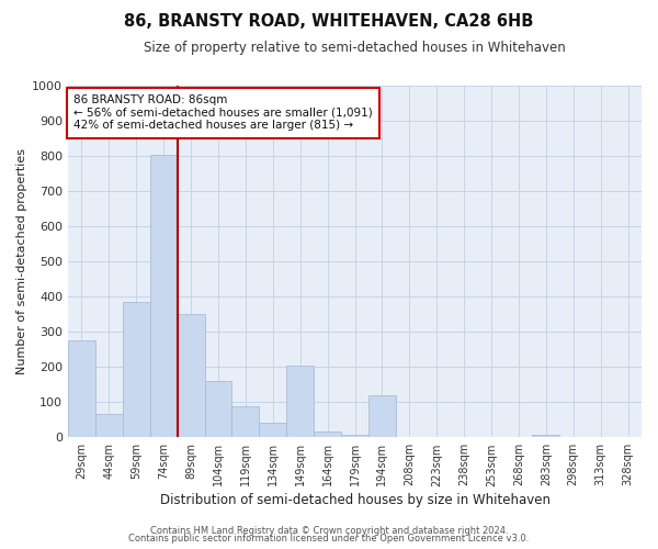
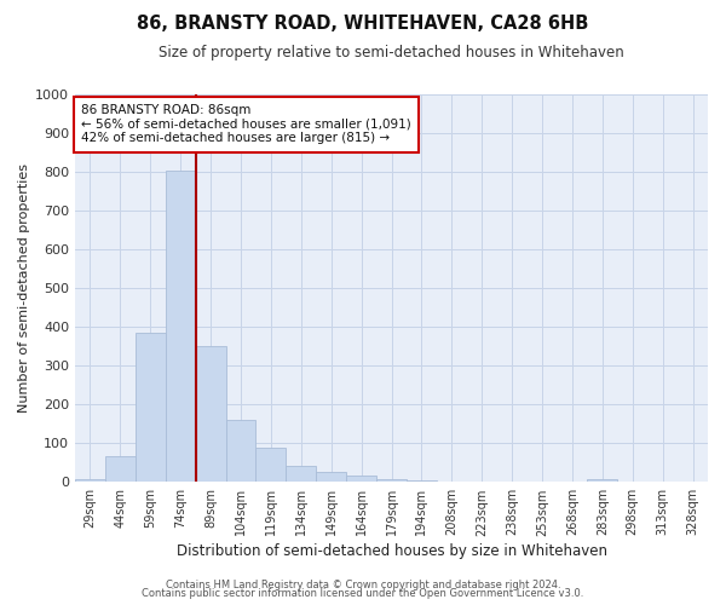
29sqm: 275 -> 8
149sqm: 205 -> 25
194sqm: 120 -> 5
